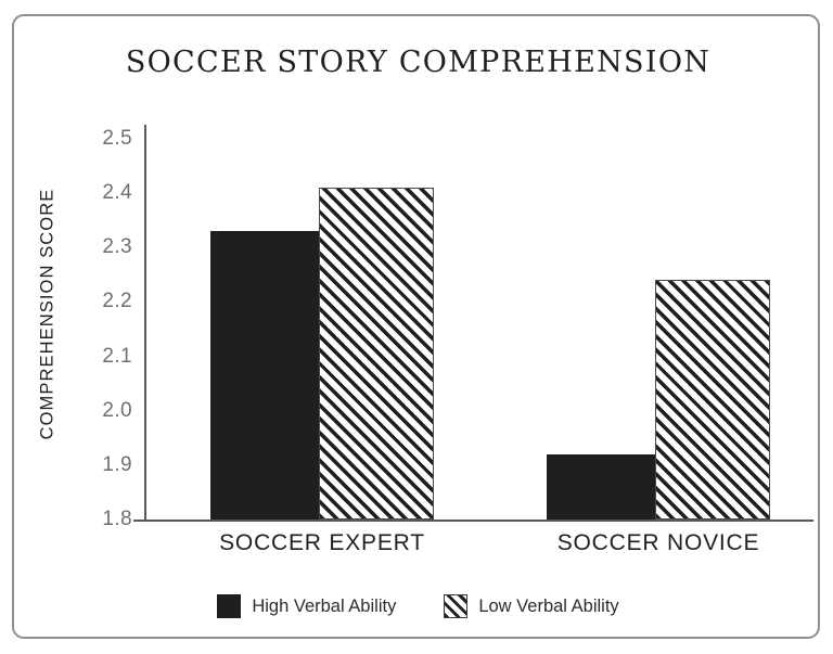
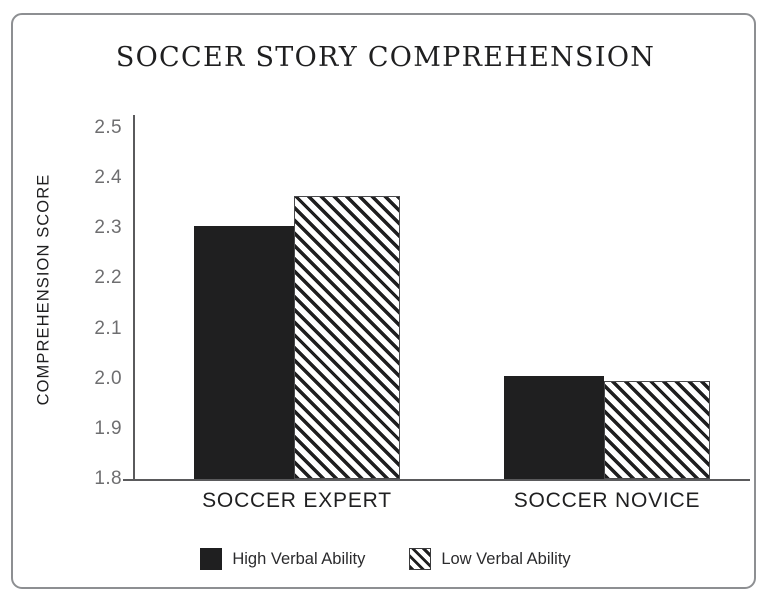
High Verbal Ability/SOCCER EXPERT: 2.33 -> 2.31
Low Verbal Ability/SOCCER EXPERT: 2.41 -> 2.37
High Verbal Ability/SOCCER NOVICE: 1.92 -> 2.00
Low Verbal Ability/SOCCER NOVICE: 2.24 -> 2.00
